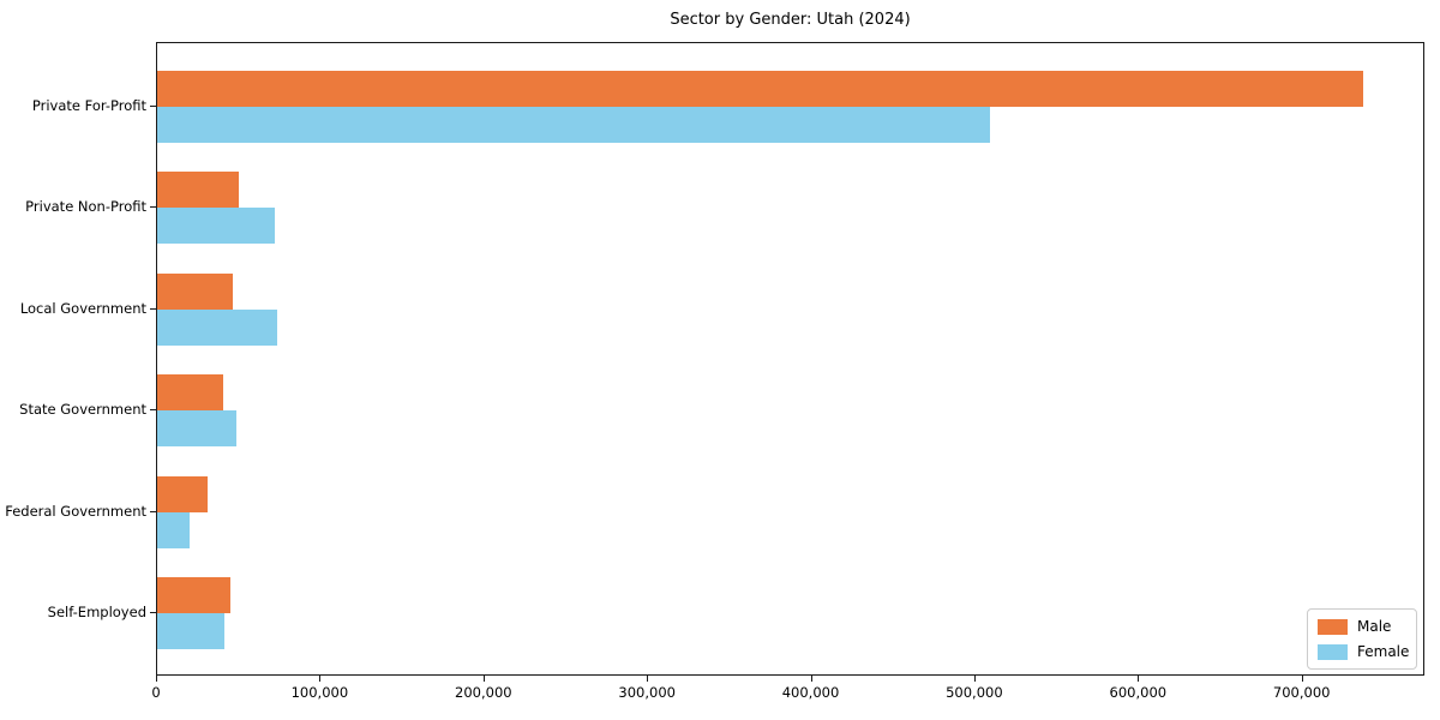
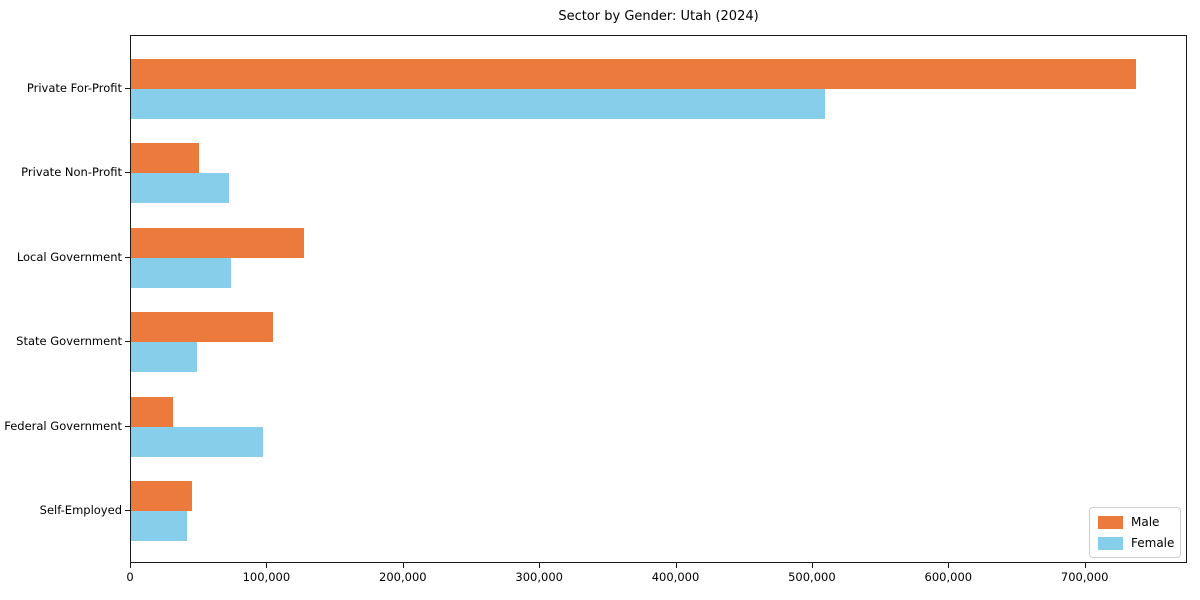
Male/Local Government: 46000 -> 127000
Male/State Government: 40000 -> 104000
Female/Federal Government: 20000 -> 97000
